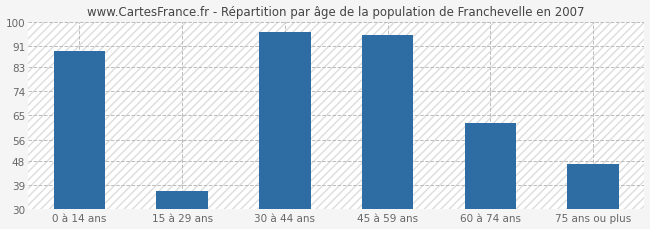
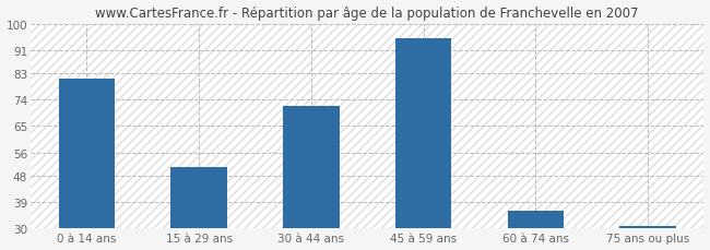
0 à 14 ans: 89 -> 81
15 à 29 ans: 37 -> 51
30 à 44 ans: 96 -> 72
60 à 74 ans: 62 -> 36
75 ans ou plus: 47 -> 31
